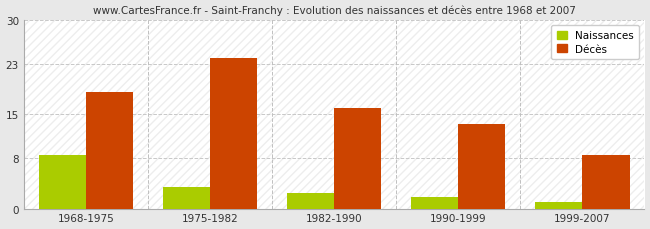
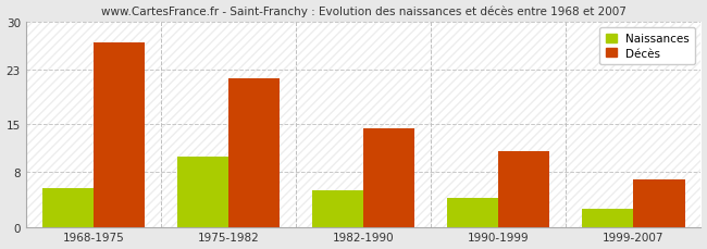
Naissances/1968-1975: 8.5 -> 5.6
Décès/1968-1975: 18.5 -> 27.0
Naissances/1975-1982: 3.5 -> 10.2
Décès/1975-1982: 24.0 -> 21.8
Naissances/1982-1990: 2.5 -> 5.4
Décès/1982-1990: 16.0 -> 14.4
Naissances/1990-1999: 1.8 -> 4.2
Décès/1990-1999: 13.5 -> 11.0
Naissances/1999-2007: 1.0 -> 2.6
Décès/1999-2007: 8.5 -> 7.0
